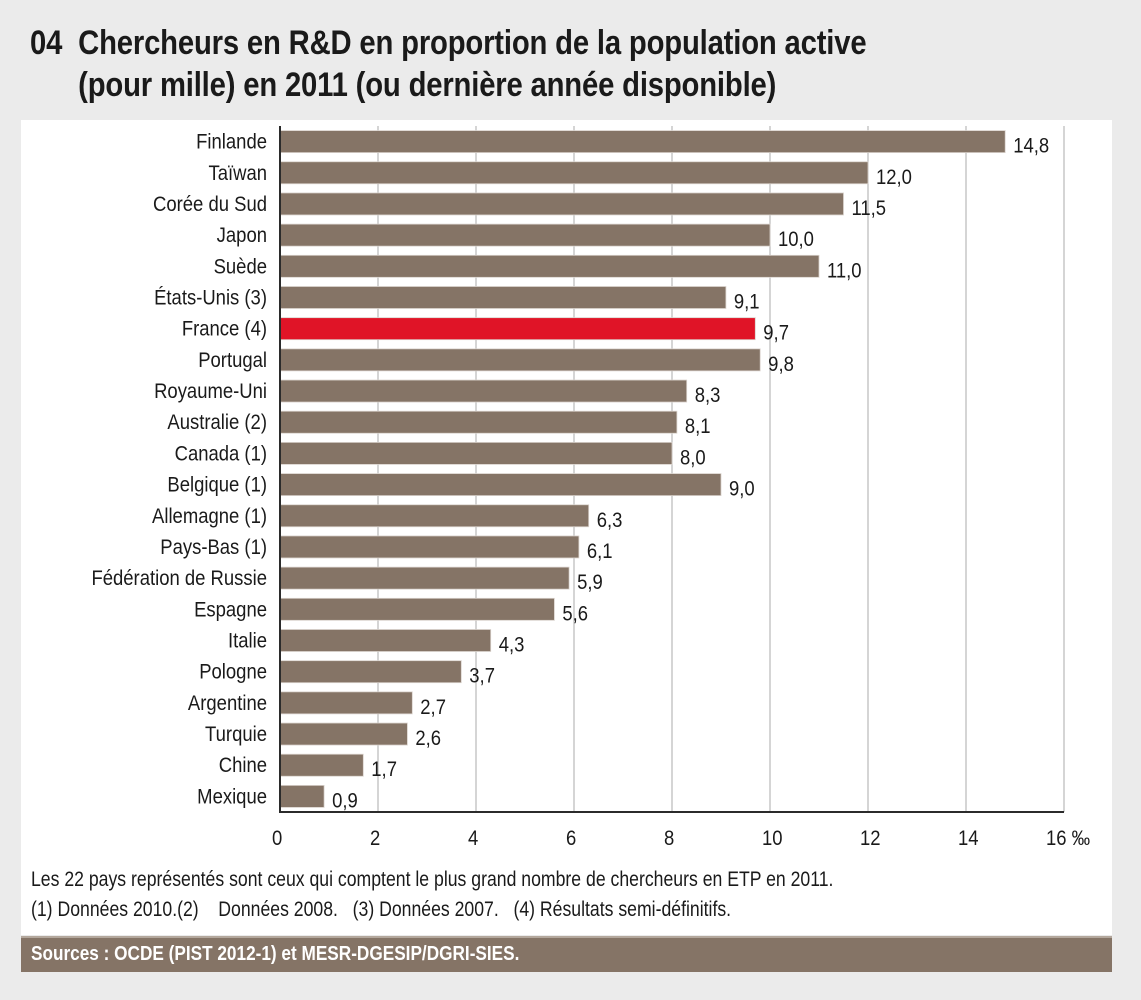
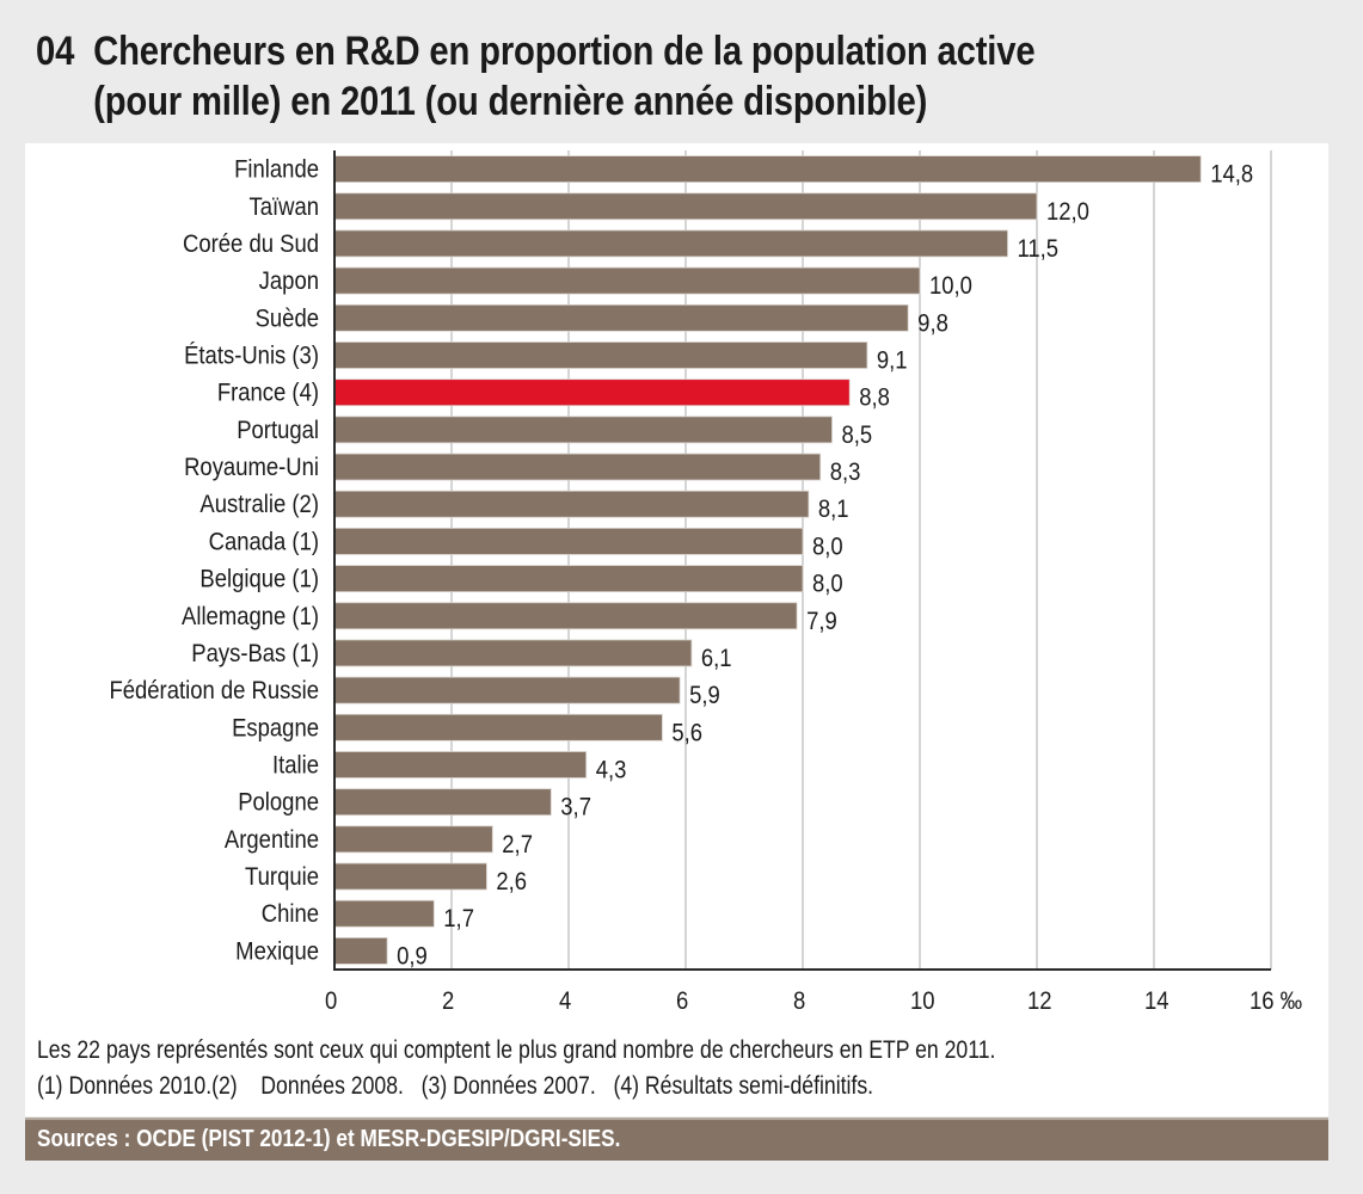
Suède: 11,0 -> 9,8
France (4): 9,7 -> 8,8
Portugal: 9,8 -> 8,5
Belgique (1): 9,0 -> 8,0
Allemagne (1): 6,3 -> 7,9
